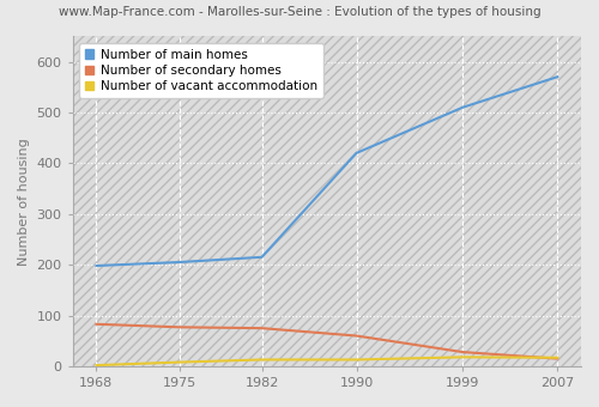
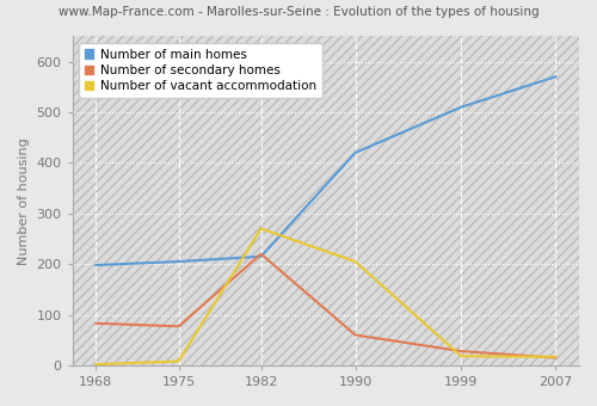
Number of secondary homes/1982: 75 -> 220
Number of vacant accommodation/1982: 13 -> 270
Number of vacant accommodation/1990: 13 -> 205
